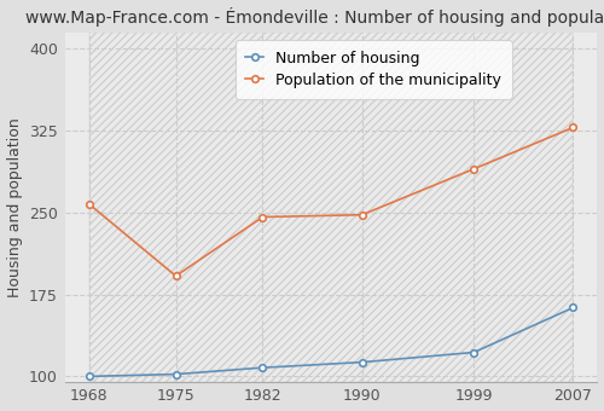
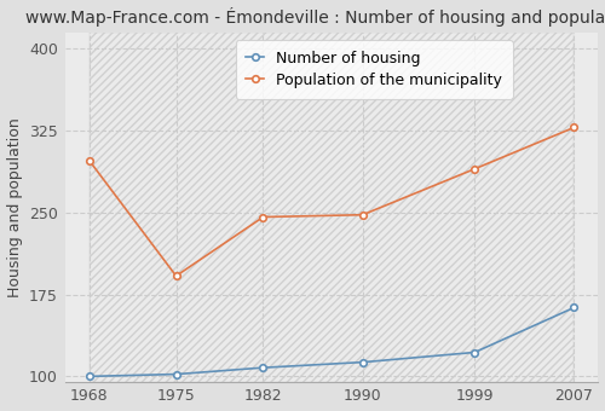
Population of the municipality/1968: 258 -> 298
